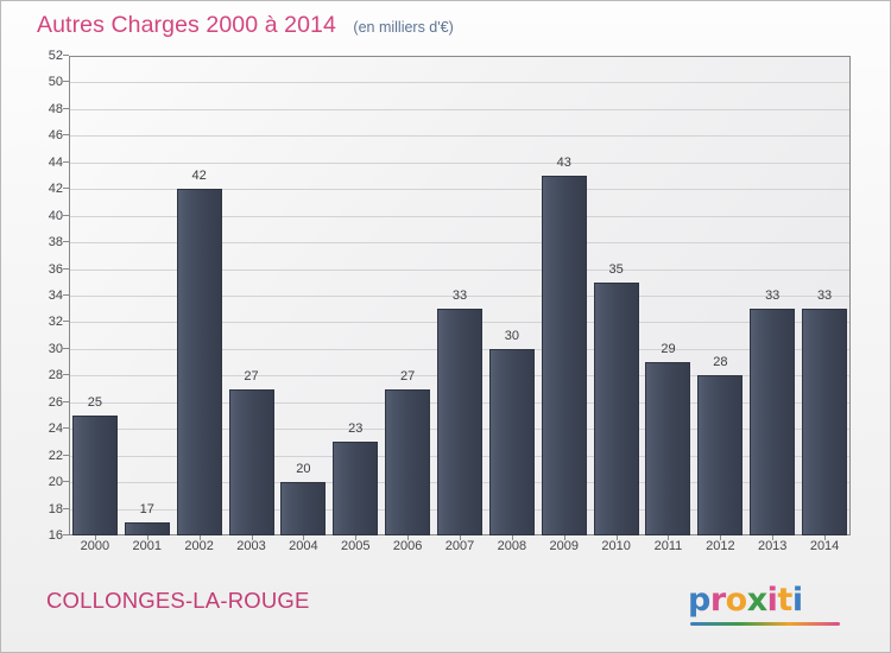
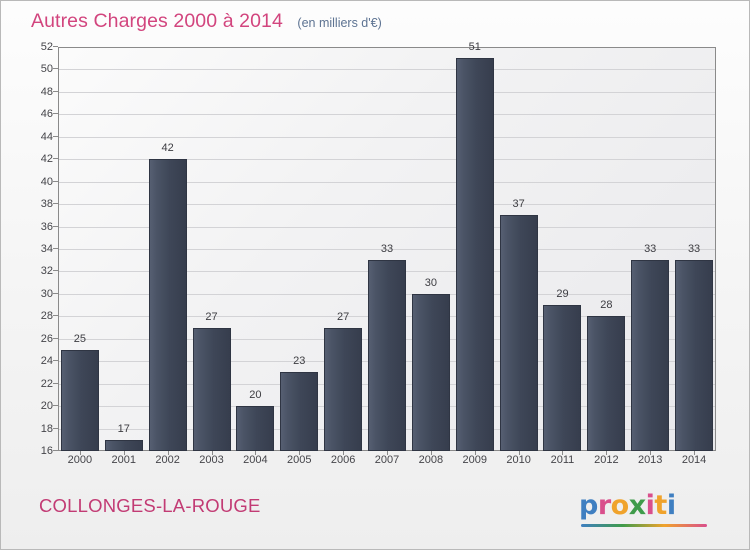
2009: 43 -> 51
2010: 35 -> 37
